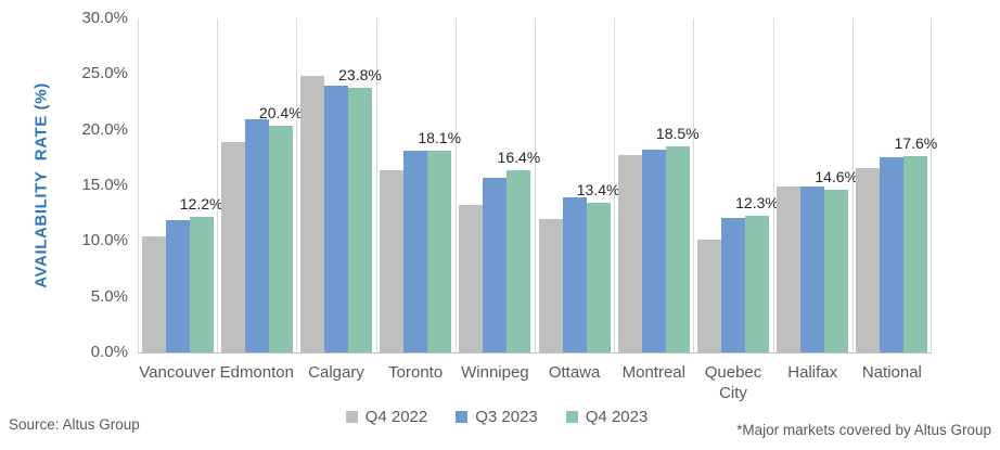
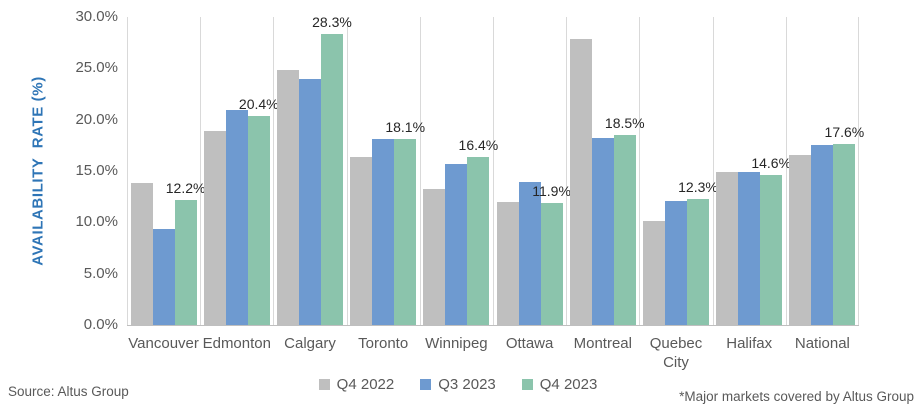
Q4 2022/Vancouver: 10.4% -> 13.8%
Q3 2023/Vancouver: 11.9% -> 9.4%
Q4 2023/Calgary: 23.8% -> 28.3%
Q4 2023/Ottawa: 13.4% -> 11.9%
Q4 2022/Montreal: 17.7% -> 27.9%
